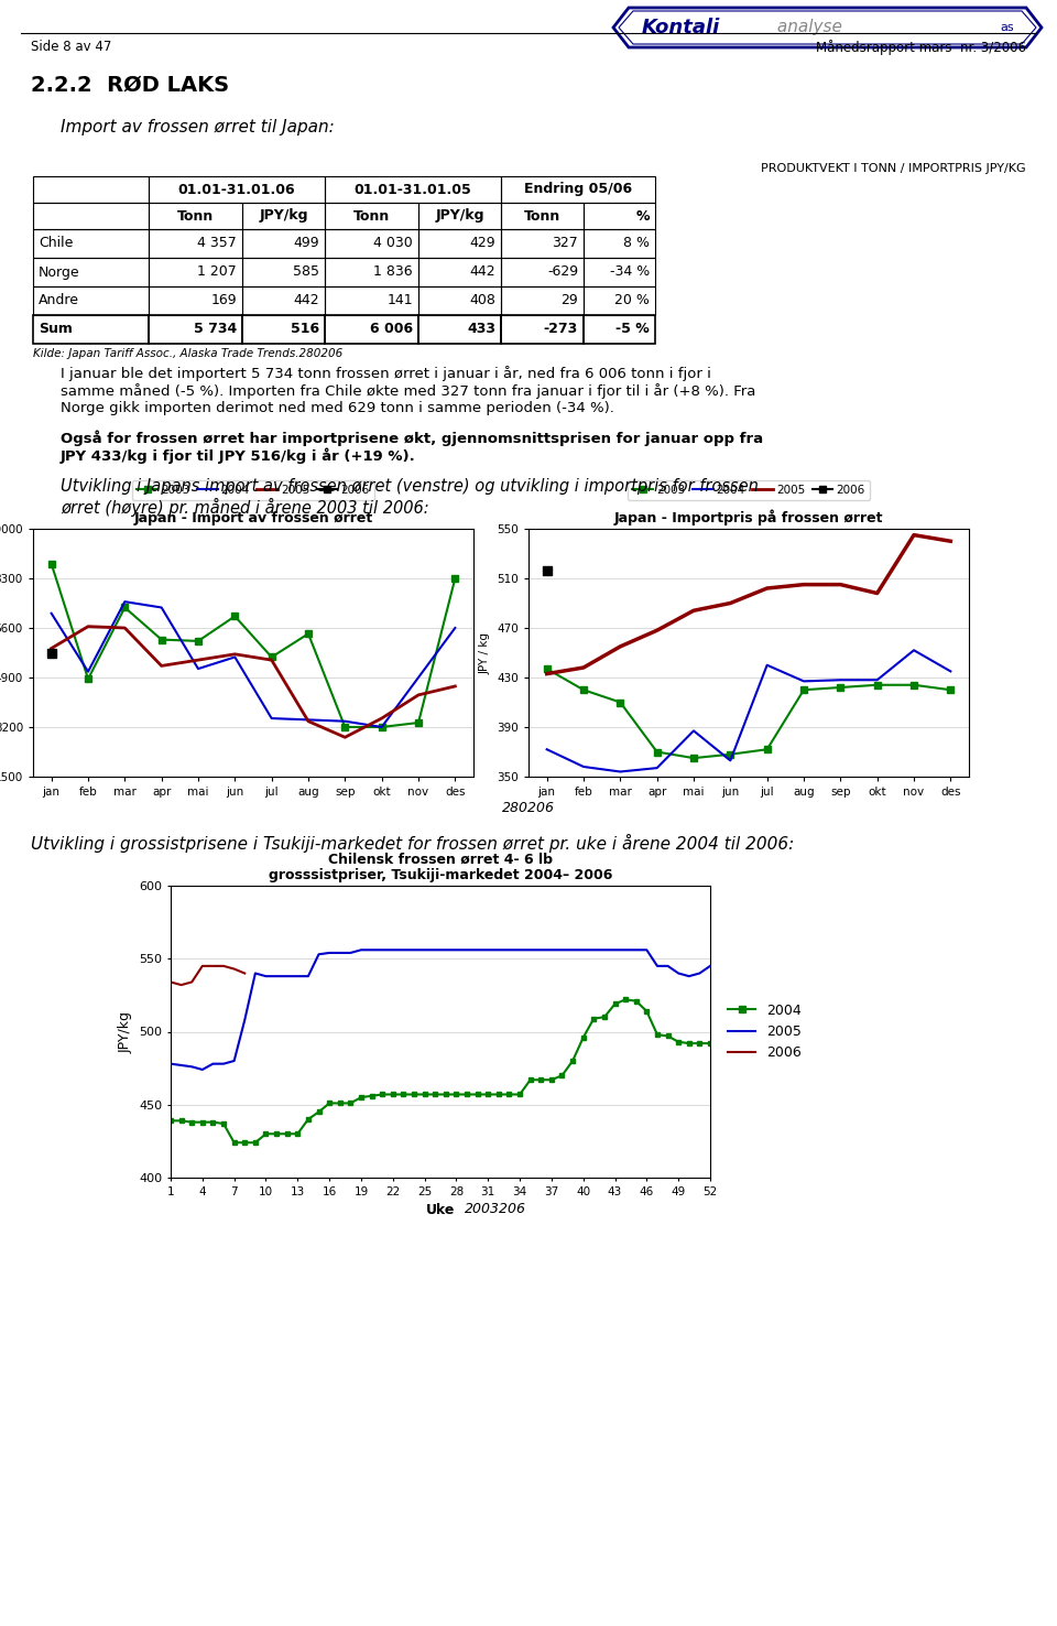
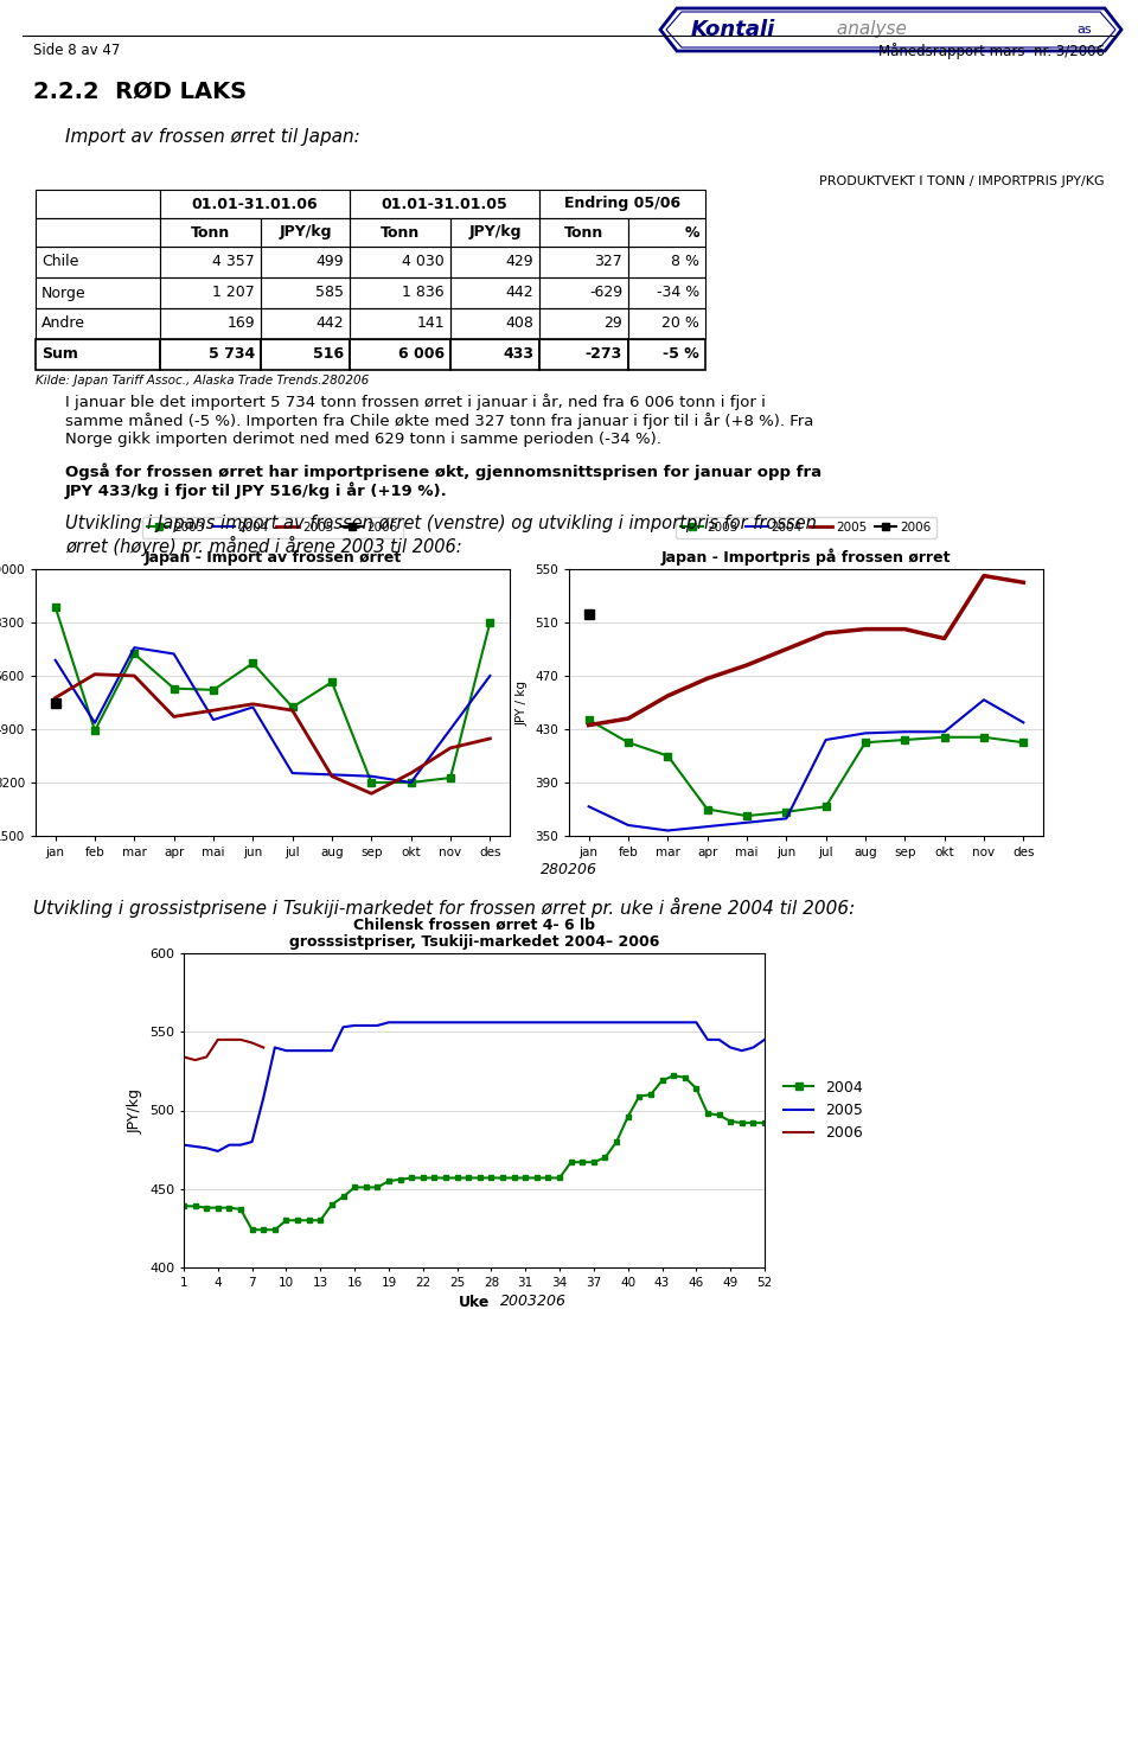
Japan - Importpris på frossen ørret/2004/mai: 387 -> 360
Japan - Importpris på frossen ørret/2005/mai: 484 -> 478
Japan - Importpris på frossen ørret/2004/jul: 440 -> 422
